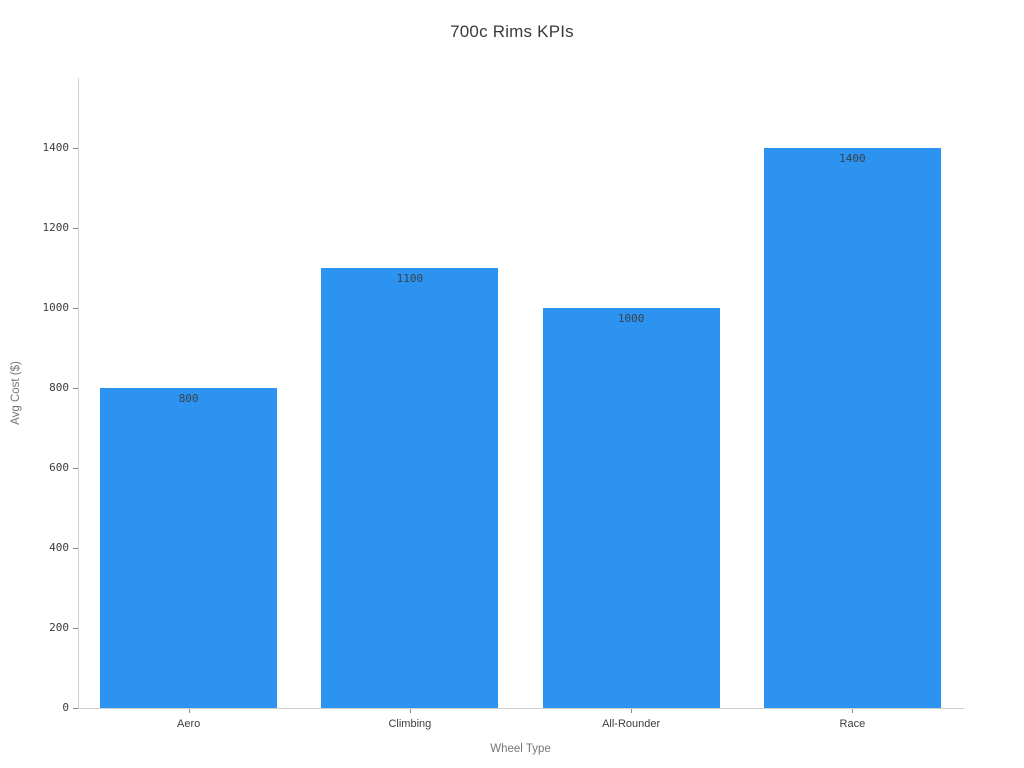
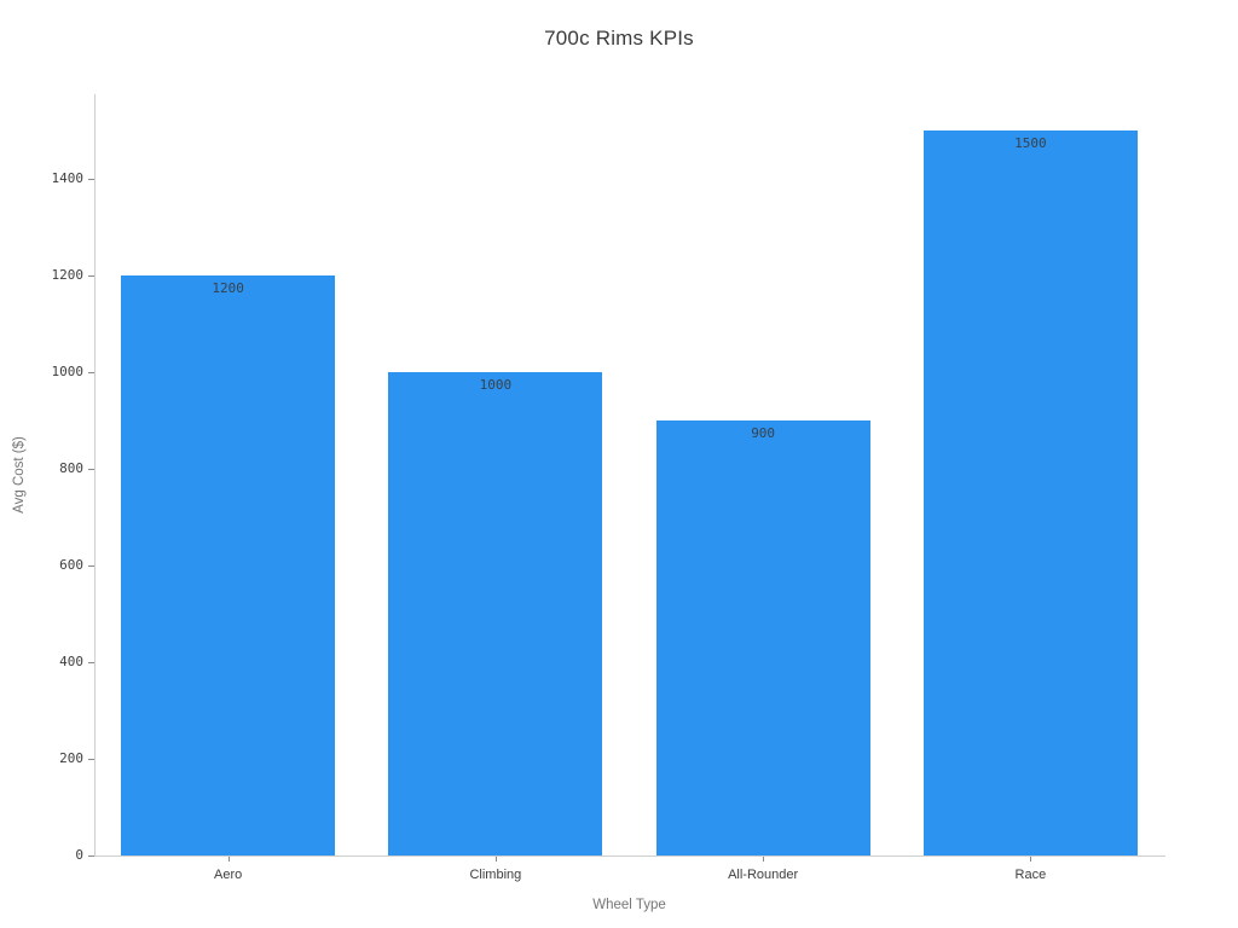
Aero: 800 -> 1200
Climbing: 1100 -> 1000
All-Rounder: 1000 -> 900
Race: 1400 -> 1500
